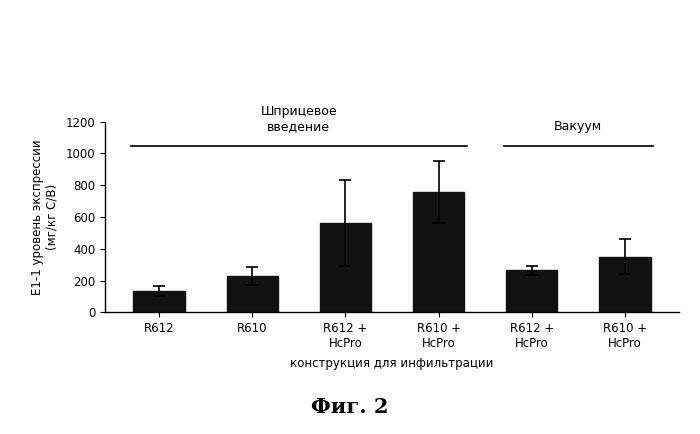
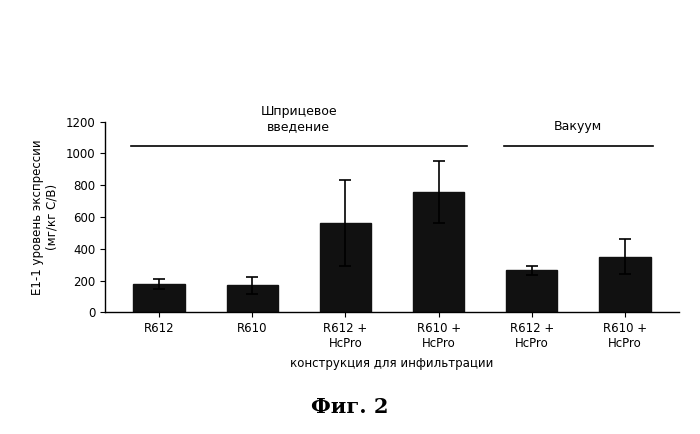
R612: 140 -> 180
R610: 230 -> 170
